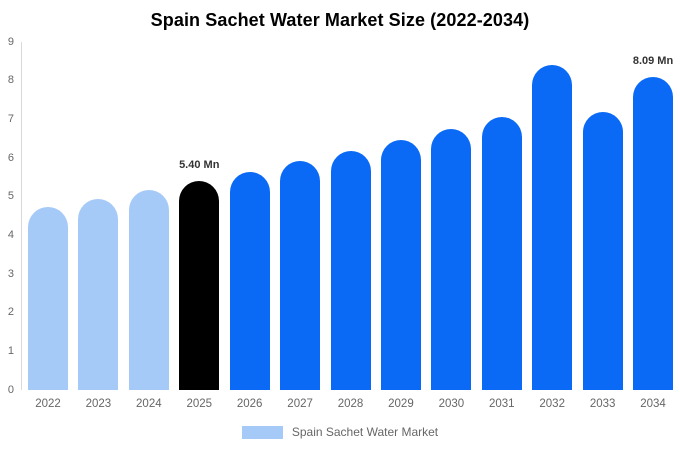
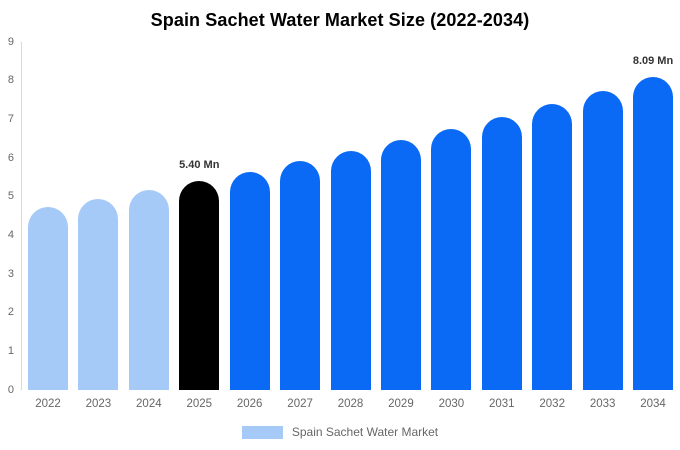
2032: 8.4 -> 7.4
2033: 7.2 -> 7.7
